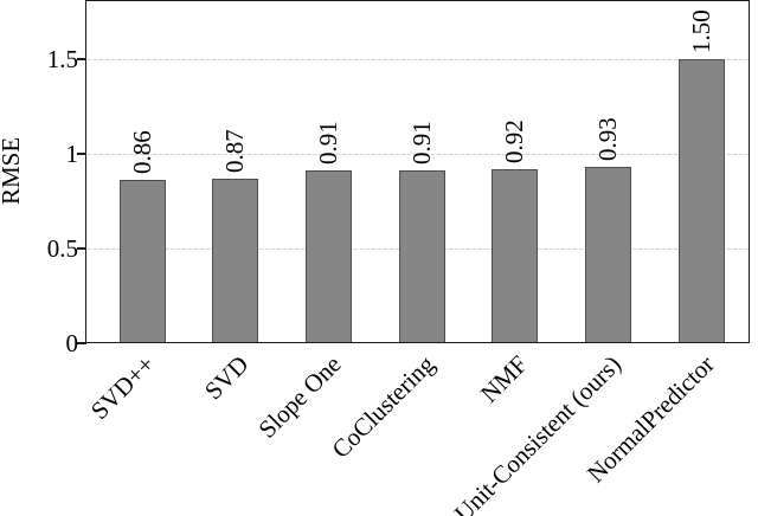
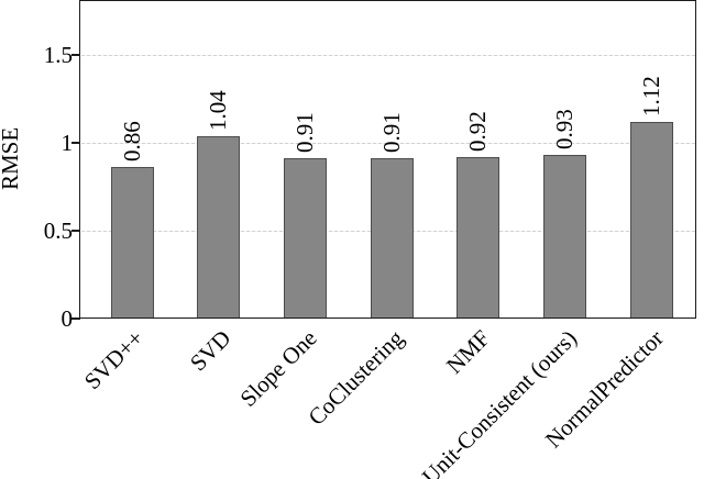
SVD: 0.87 -> 1.04
NormalPredictor: 1.50 -> 1.12
